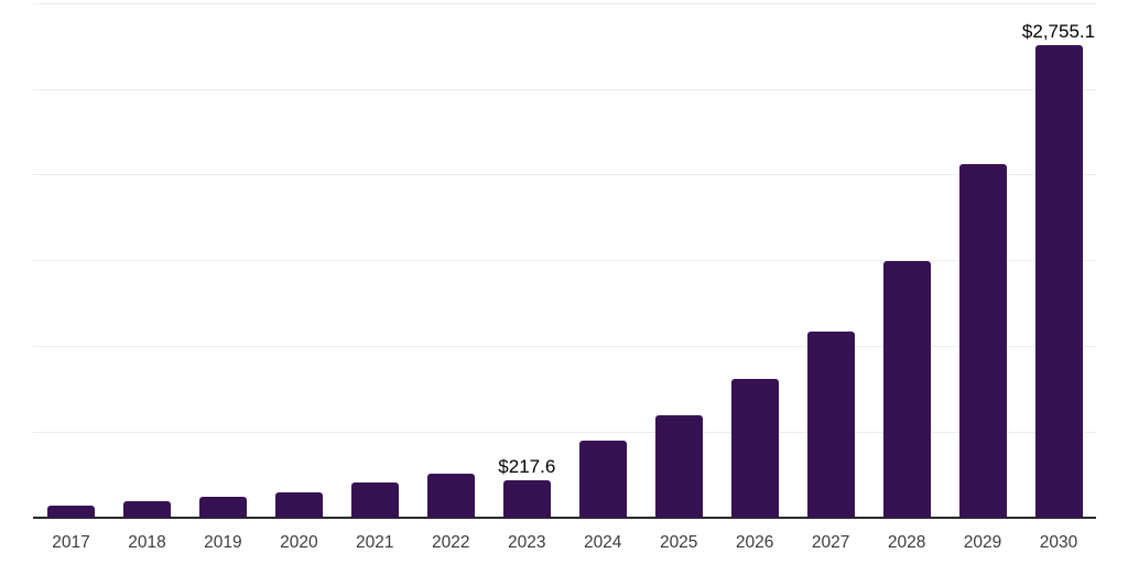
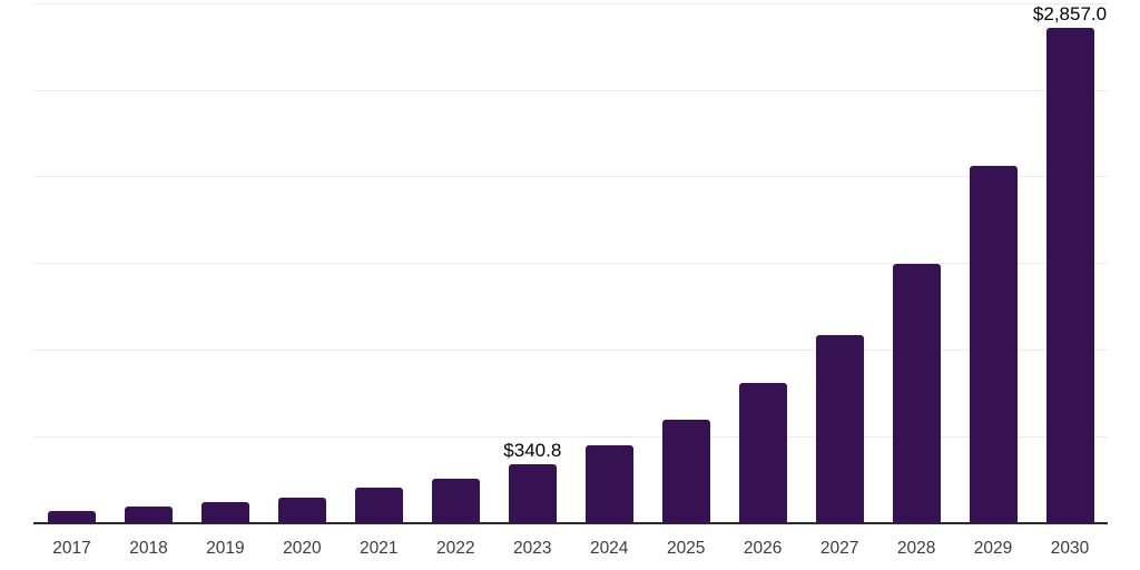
2023: $217.6 -> $340.8
2030: $2,755.1 -> $2,857.0
